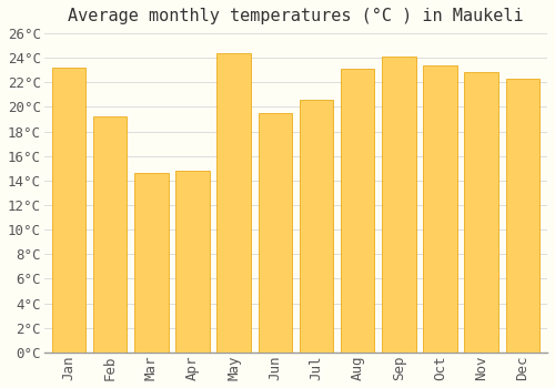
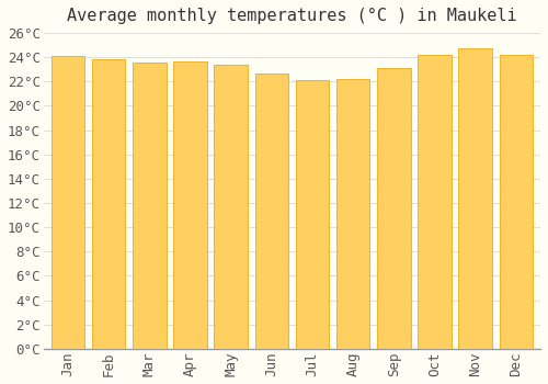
Jan: 23.2°C -> 24.1°C
Feb: 19.2°C -> 23.8°C
Mar: 14.6°C -> 23.6°C
Apr: 14.8°C -> 23.7°C
May: 24.4°C -> 23.4°C
Jun: 19.5°C -> 22.7°C
Jul: 20.6°C -> 22.1°C
Aug: 23.1°C -> 22.2°C
Sep: 24.1°C -> 23.1°C
Oct: 23.4°C -> 24.2°C
Nov: 22.8°C -> 24.7°C
Dec: 22.3°C -> 24.2°C
